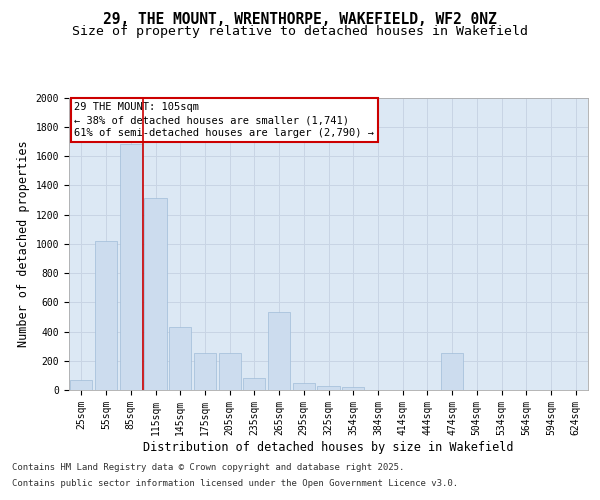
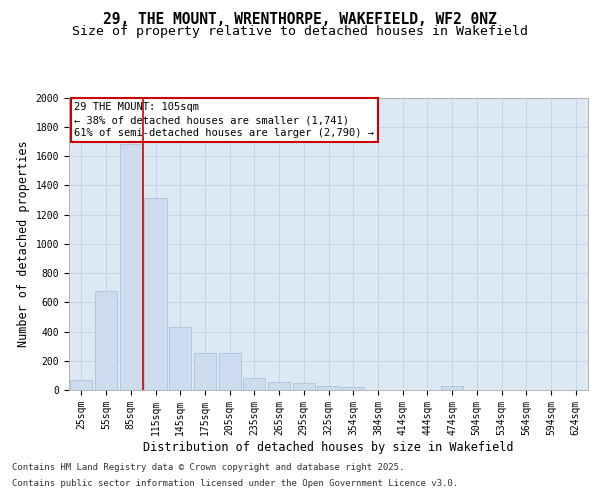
55sqm: 1020 -> 680
265sqm: 530 -> 60
474sqm: 250 -> 30
